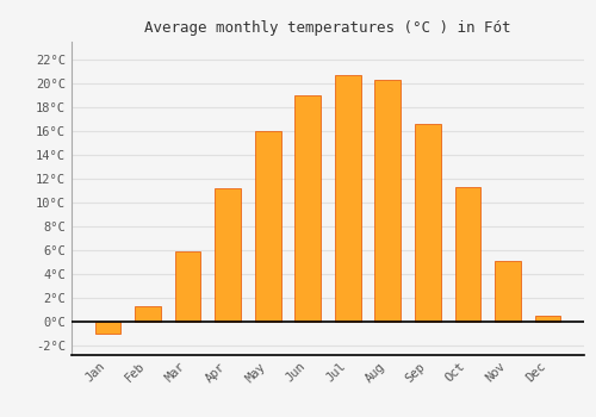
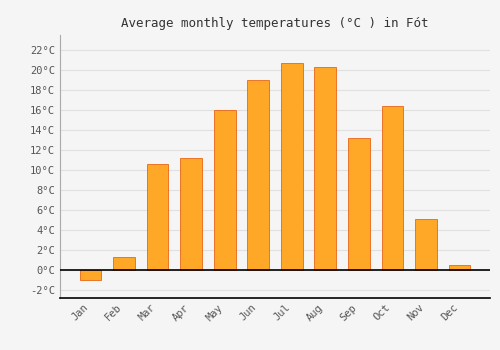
Mar: 5.9°C -> 10.6°C
Sep: 16.6°C -> 13.2°C
Oct: 11.3°C -> 16.4°C
